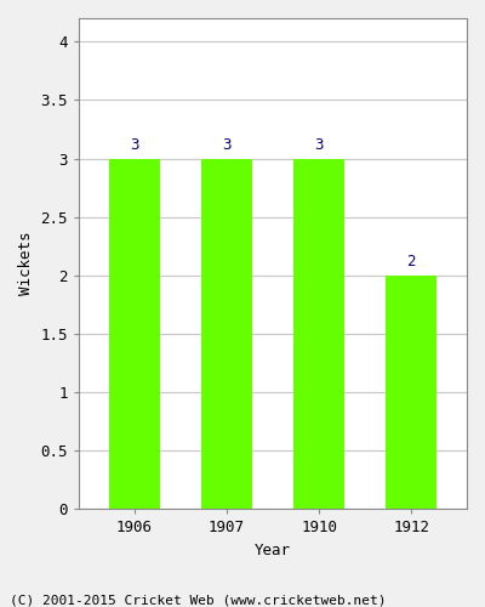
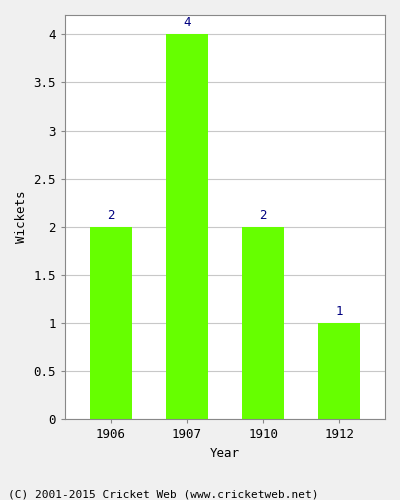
1906: 3 -> 2
1907: 3 -> 4
1910: 3 -> 2
1912: 2 -> 1
